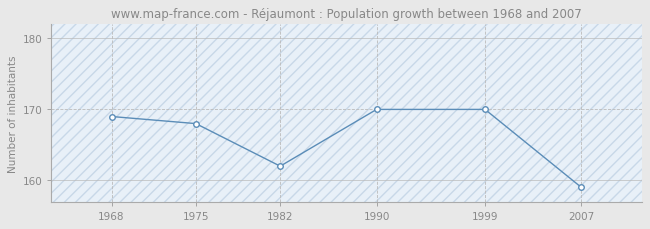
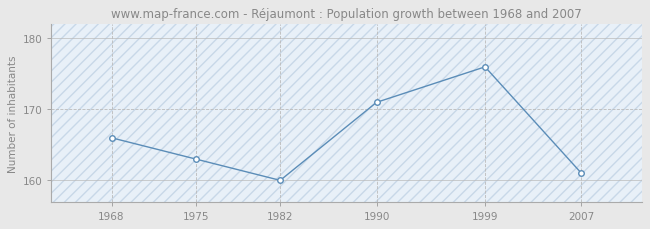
1968: 169 -> 166
1975: 168 -> 163
1982: 162 -> 160
1990: 170 -> 171
1999: 170 -> 176
2007: 159 -> 161
